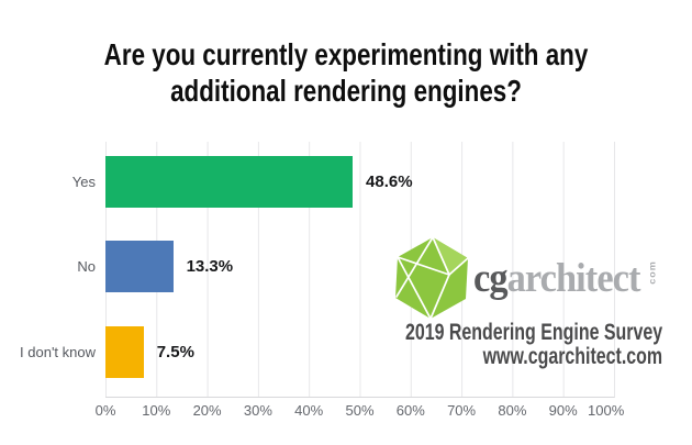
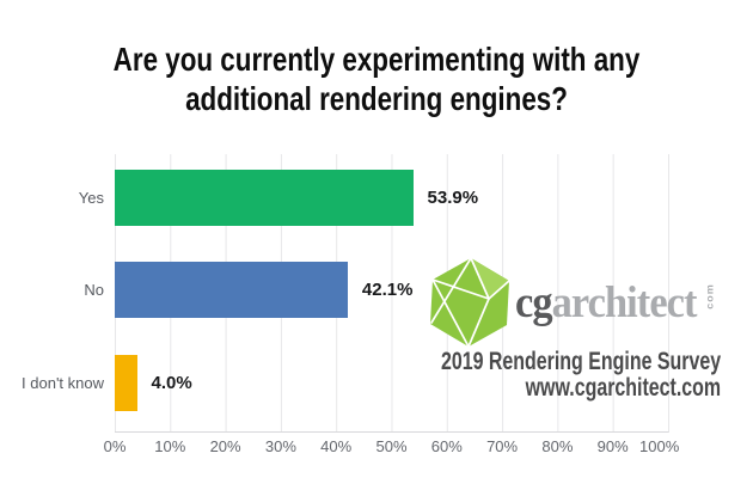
Yes: 48.6% -> 53.9%
No: 13.3% -> 42.1%
I don't know: 7.5% -> 4.0%
